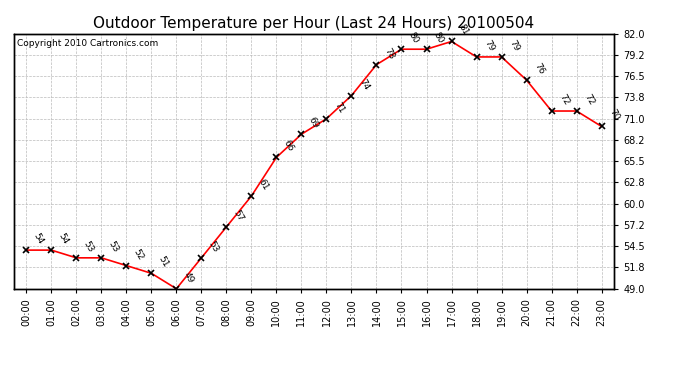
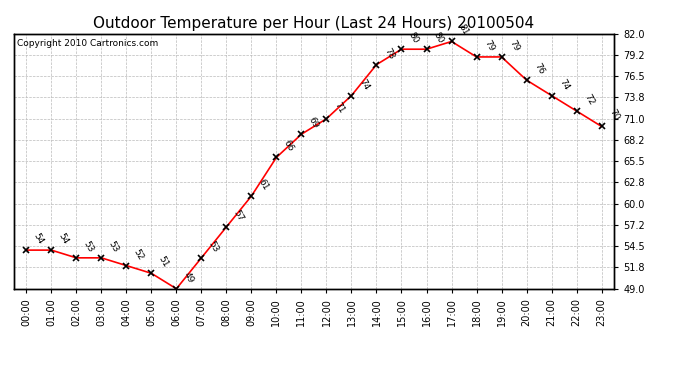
21:00: 72 -> 74
